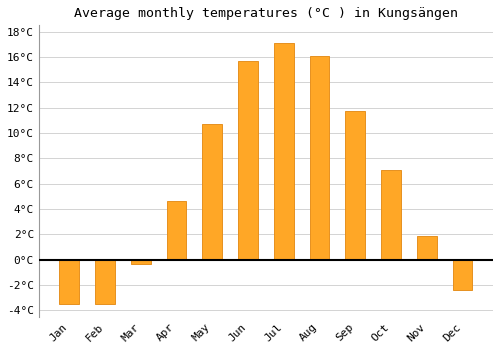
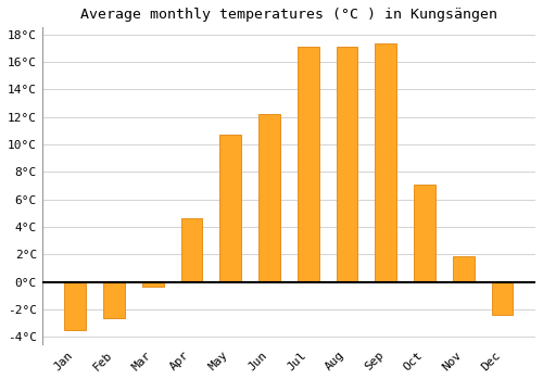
Feb: -3.5°C -> -2.6°C
Jun: 15.7°C -> 12.2°C
Aug: 16.1°C -> 17.1°C
Sep: 11.7°C -> 17.3°C
